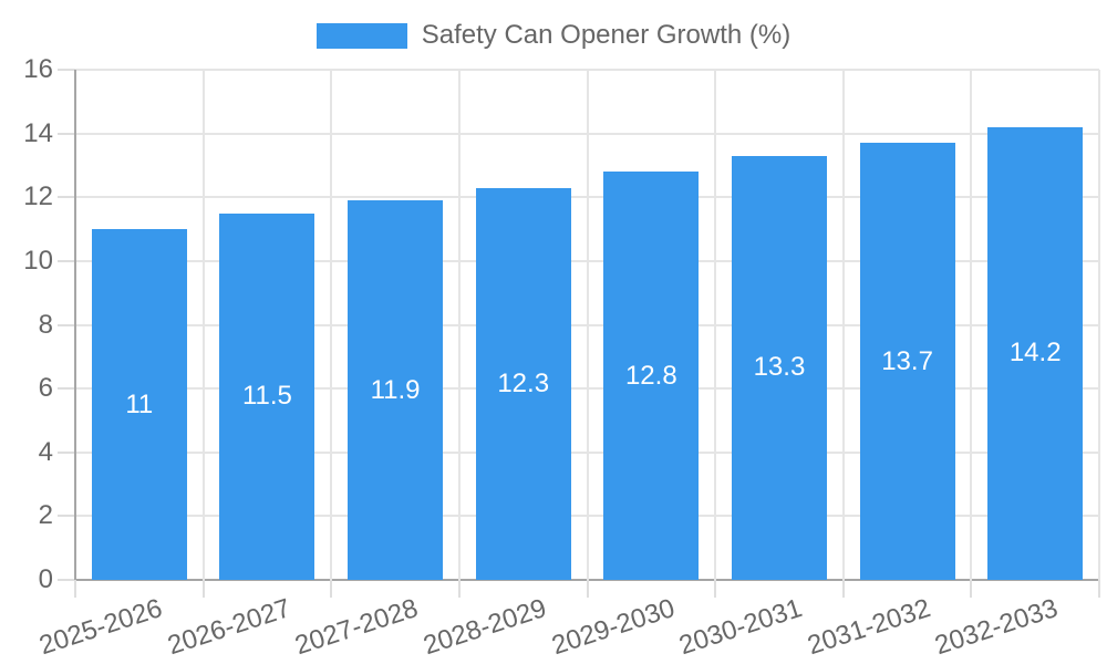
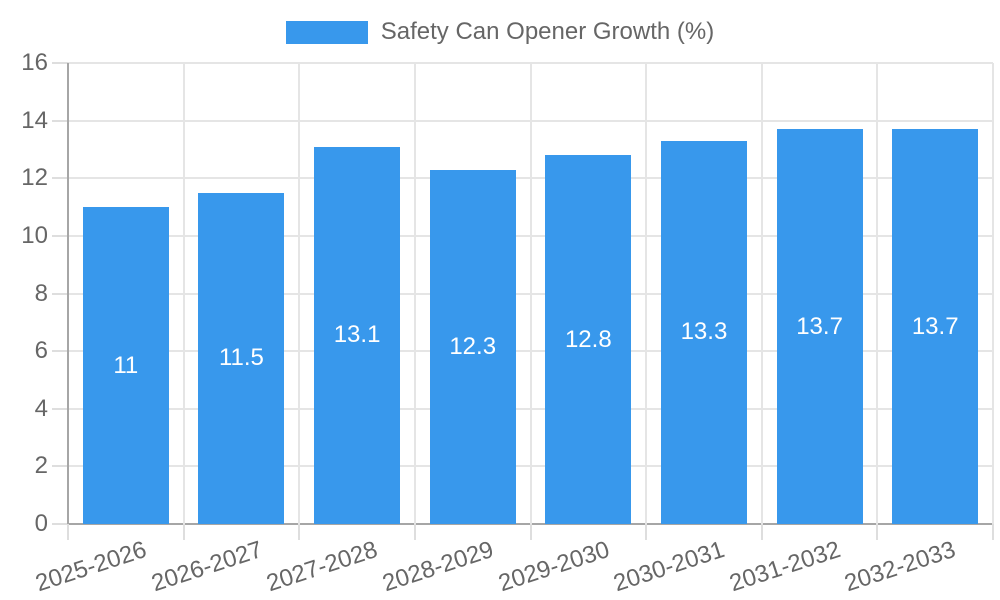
2027-2028: 11.9 -> 13.1
2032-2033: 14.2 -> 13.7
